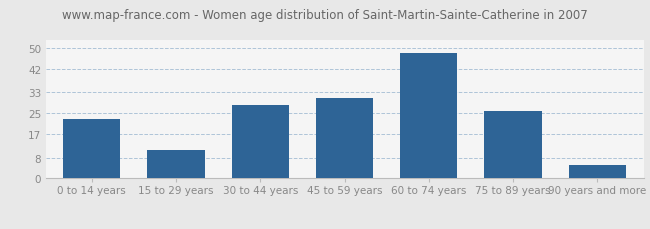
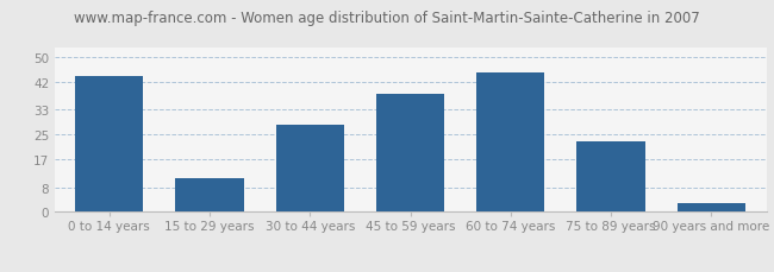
0 to 14 years: 23 -> 44
45 to 59 years: 31 -> 38
60 to 74 years: 48 -> 45
75 to 89 years: 26 -> 23
90 years and more: 5 -> 3
